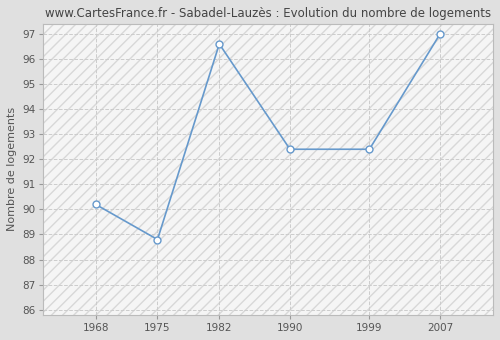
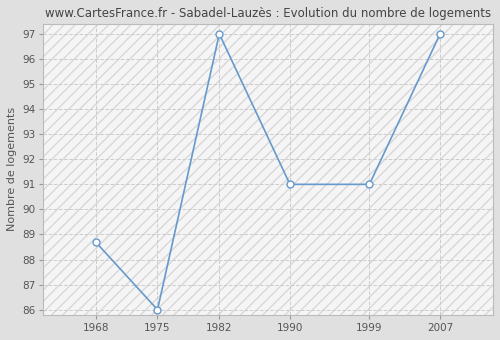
1968: 90.2 -> 88.7
1975: 88.8 -> 86.0
1982: 96.6 -> 97.0
1990: 92.4 -> 91.0
1999: 92.4 -> 91.0
